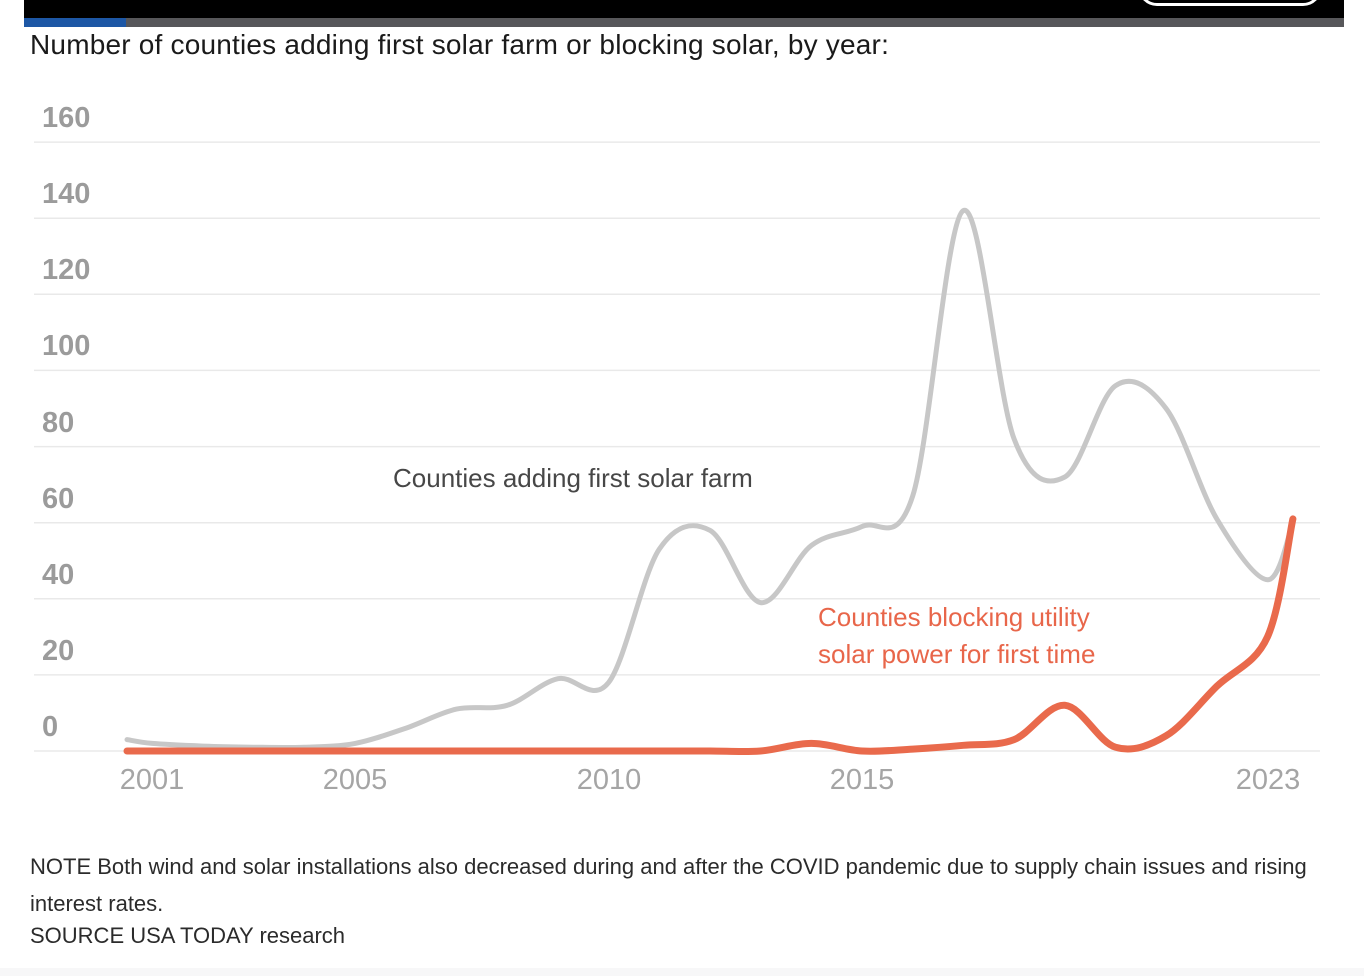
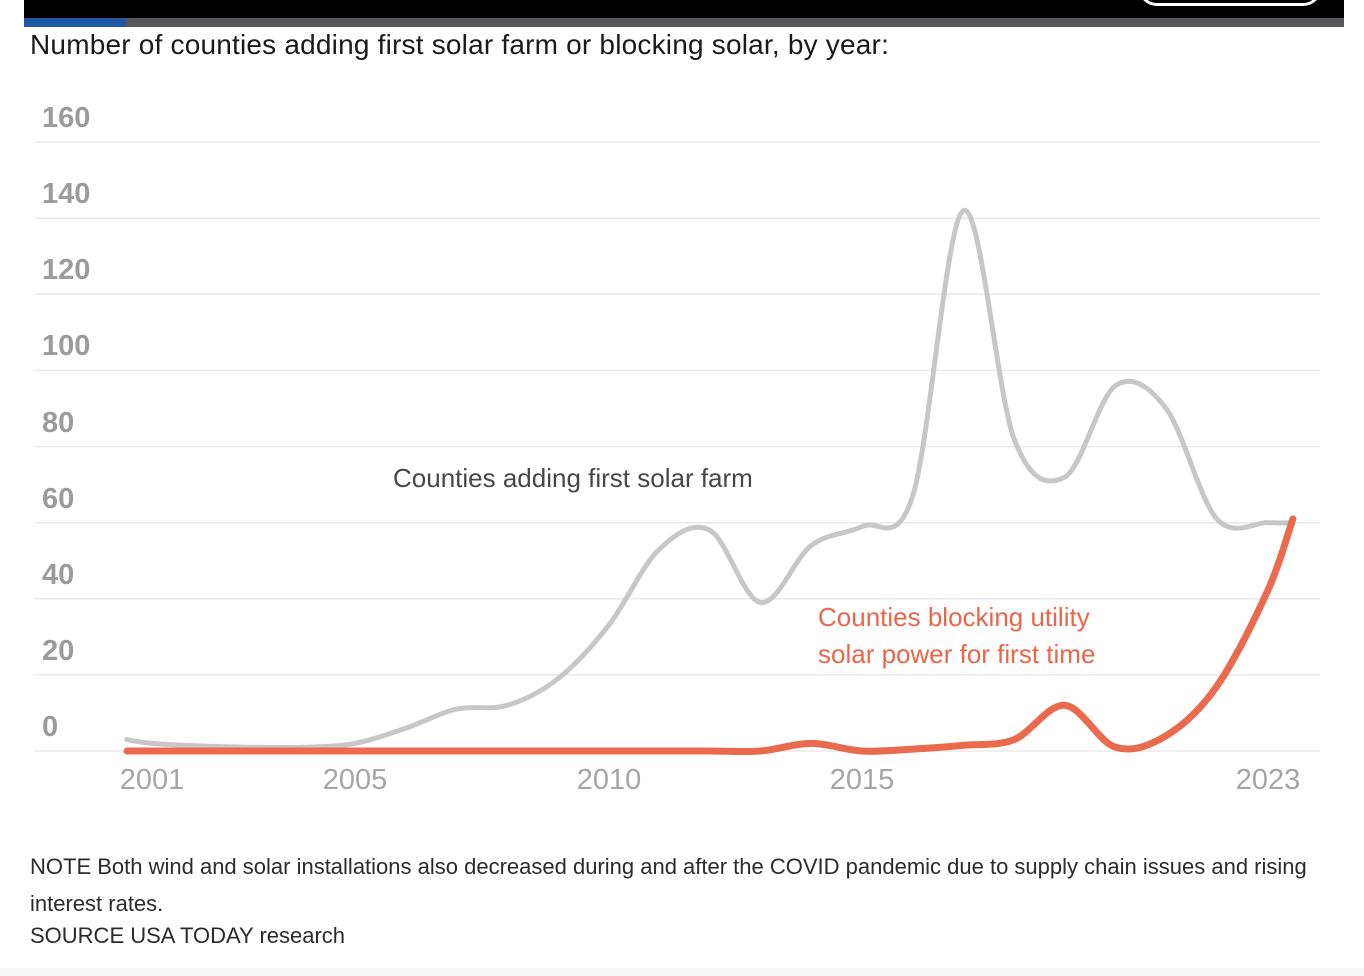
Counties adding first solar farm/2010: 18 -> 33
Counties adding first solar farm/2023: 45 -> 60
Counties blocking utility solar power for first time/2023: 30 -> 42
